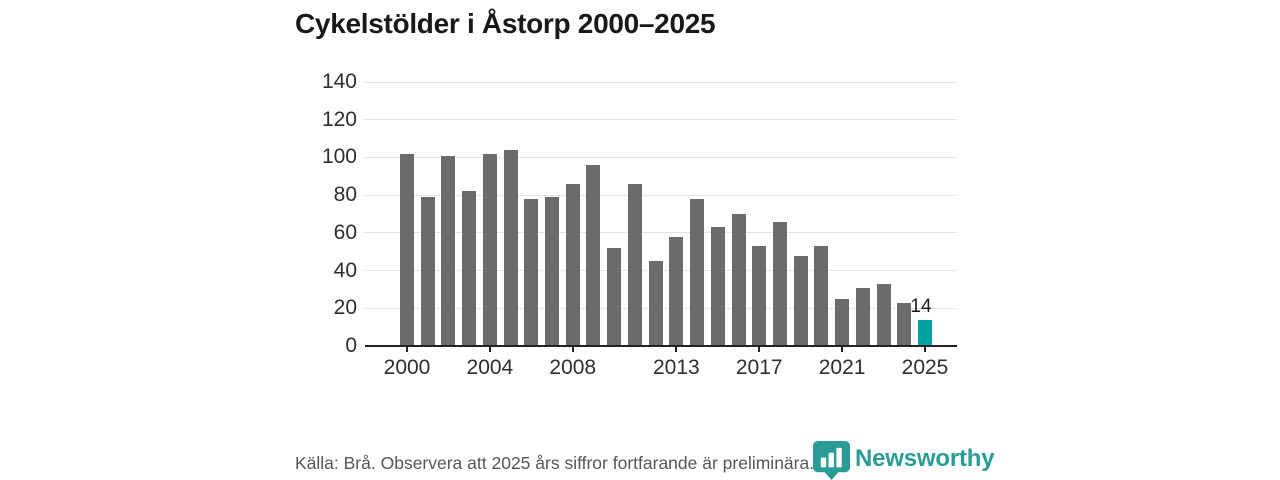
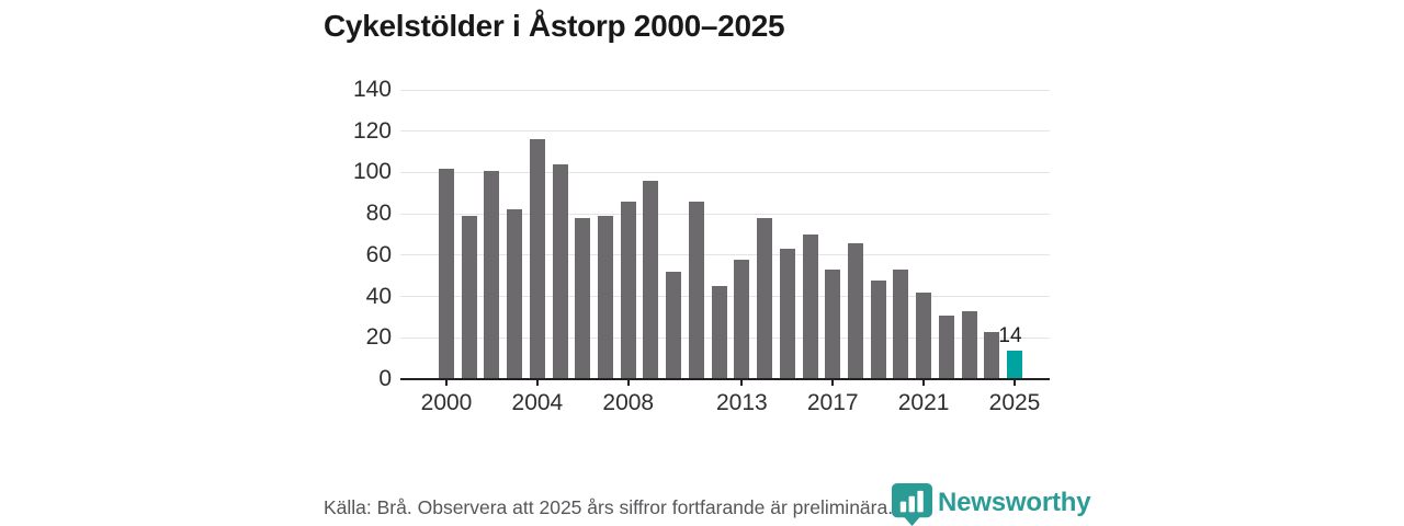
2004: 102 -> 116
2021: 25 -> 42
